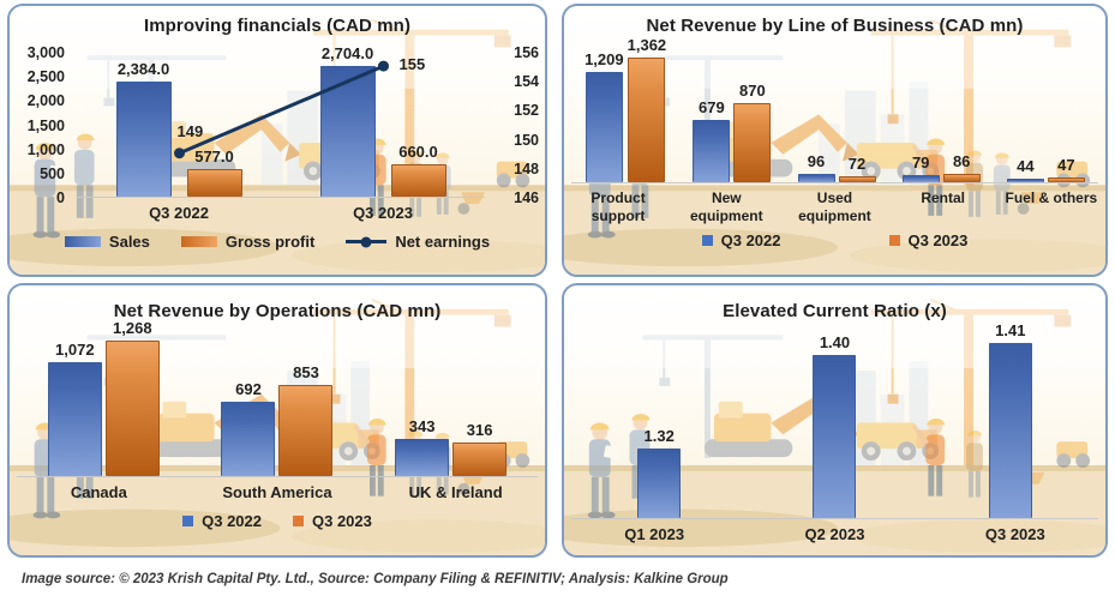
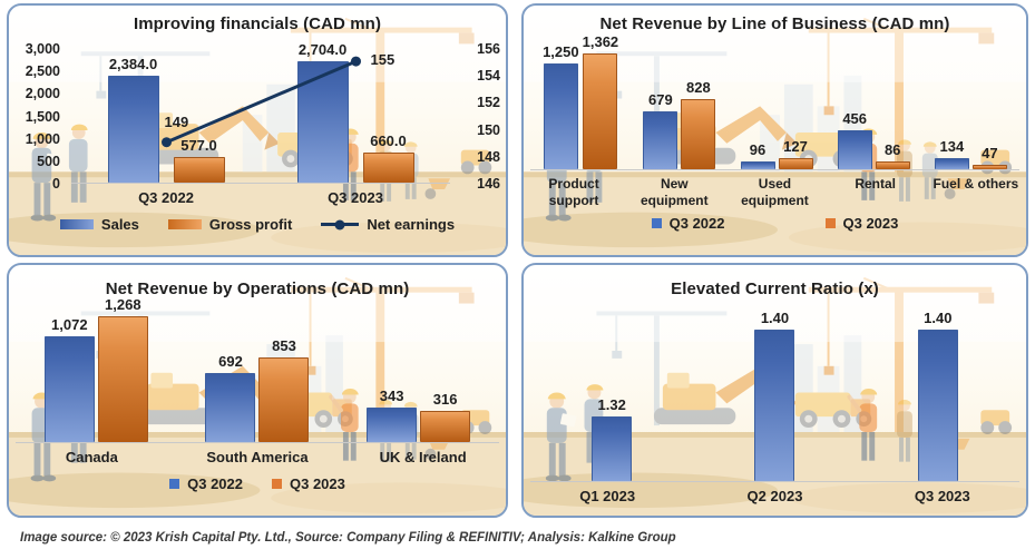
Net Revenue by Line of Business (CAD mn)/Q3 2022/Product support: 1,209 -> 1,250
Net Revenue by Line of Business (CAD mn)/Q3 2023/New equipment: 870 -> 828
Net Revenue by Line of Business (CAD mn)/Q3 2023/Used equipment: 72 -> 127
Net Revenue by Line of Business (CAD mn)/Q3 2022/Rental: 79 -> 456
Net Revenue by Line of Business (CAD mn)/Q3 2022/Fuel & others: 44 -> 134
Elevated Current Ratio (x)/Q3 2023: 1.41 -> 1.40
